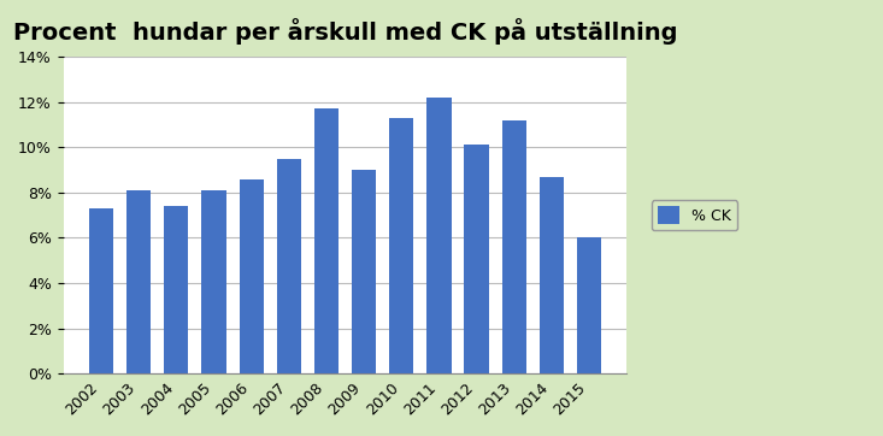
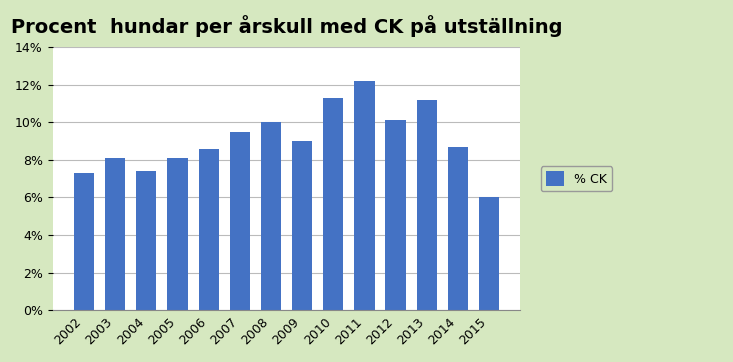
2008: 11.7% -> 10.0%
